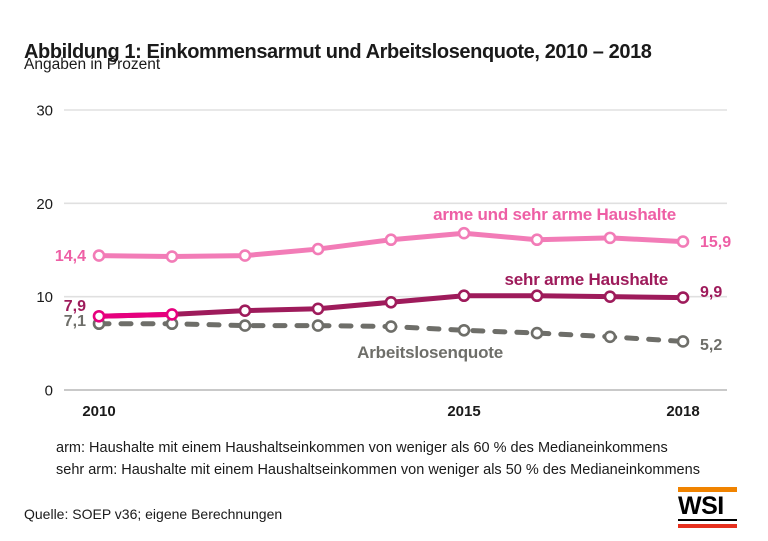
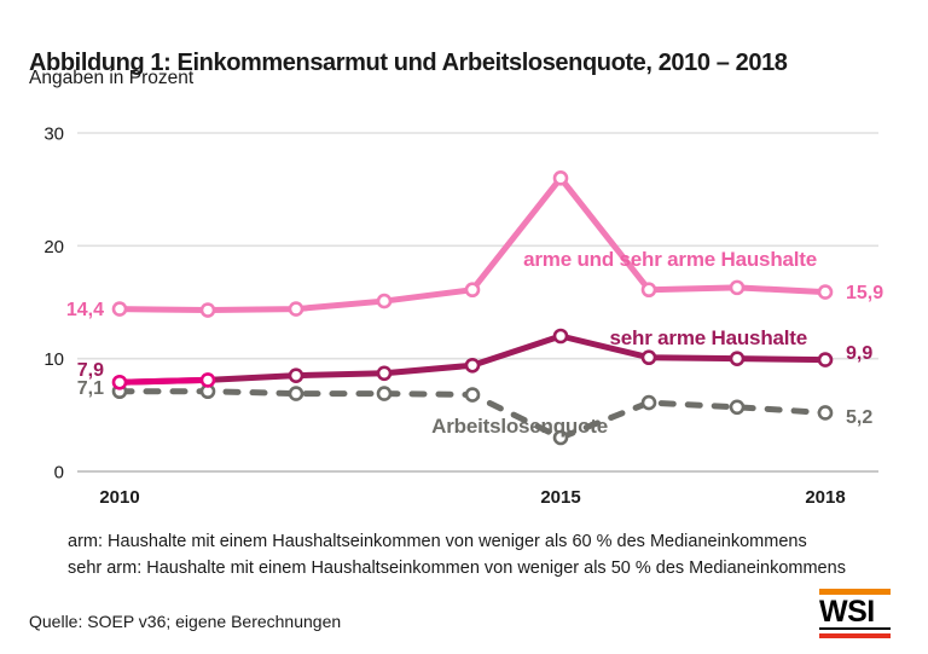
arme und sehr arme Haushalte/2015: 17 -> 26
sehr arme Haushalte/2015: 10 -> 12
Arbeitslosenquote/2015: 6 -> 3
